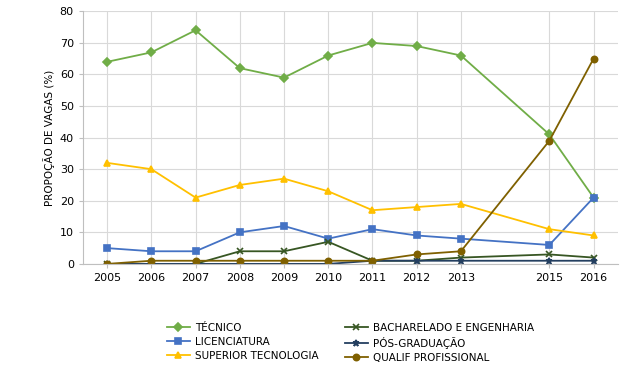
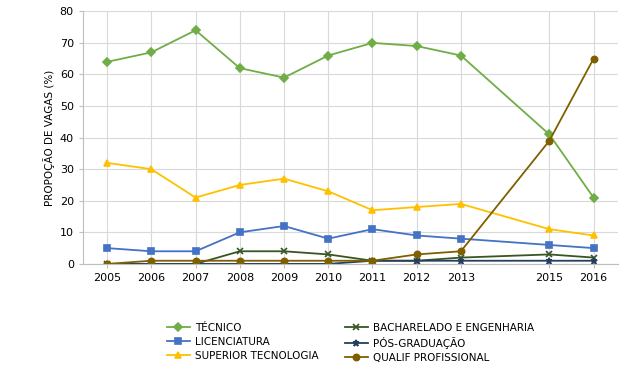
BACHARELADO E ENGENHARIA/2010: 7 -> 3
LICENCIATURA/2016: 21 -> 5
